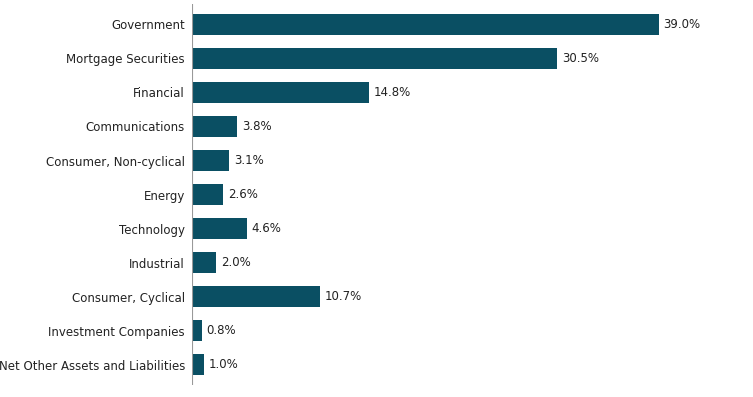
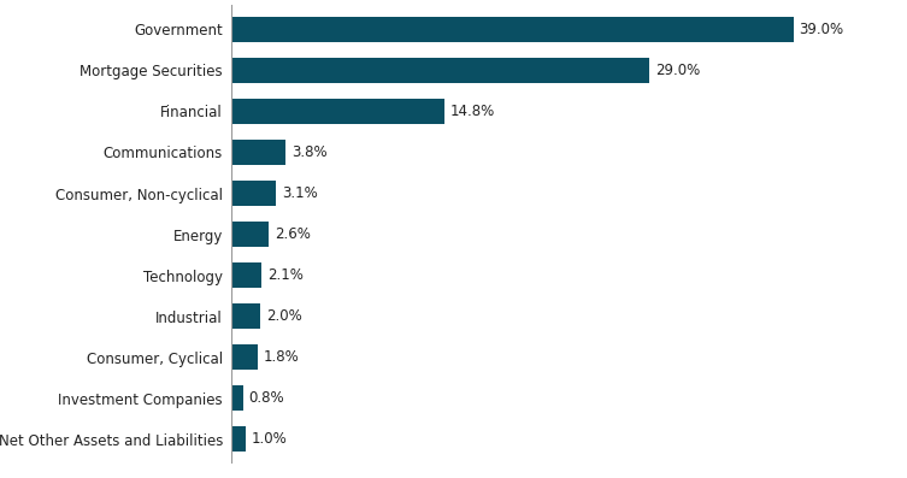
Mortgage Securities: 30.5% -> 29.0%
Technology: 4.6% -> 2.1%
Consumer, Cyclical: 10.7% -> 1.8%
